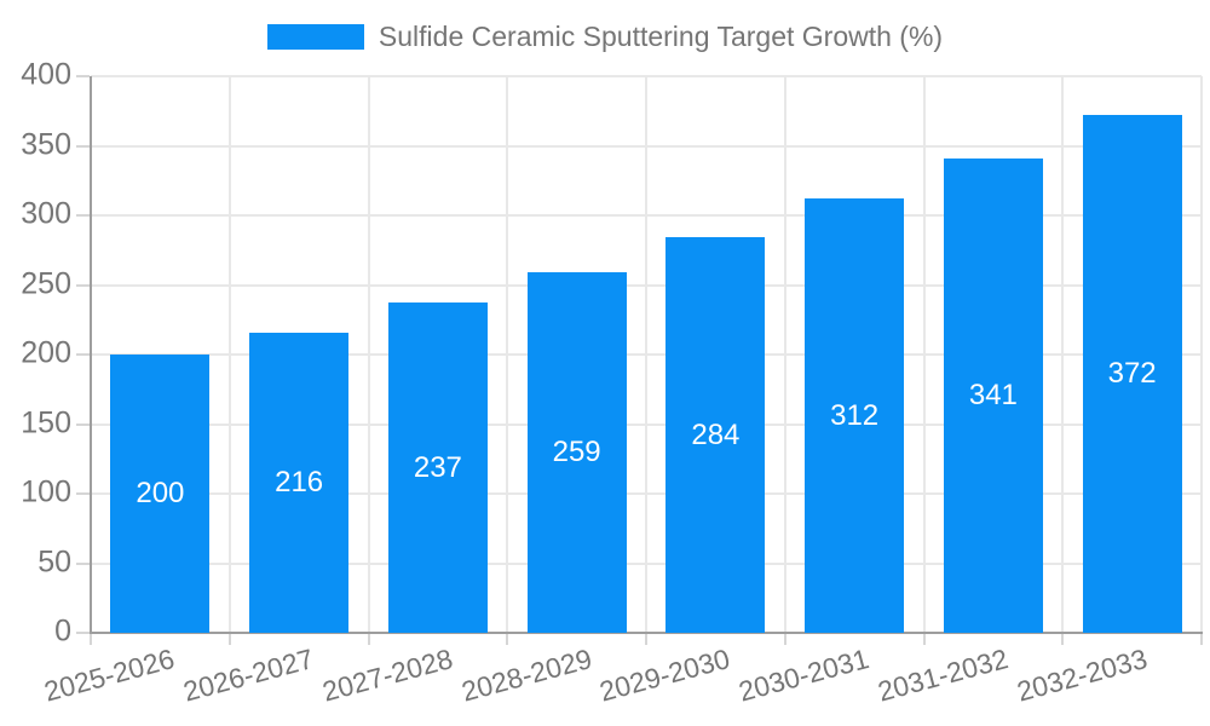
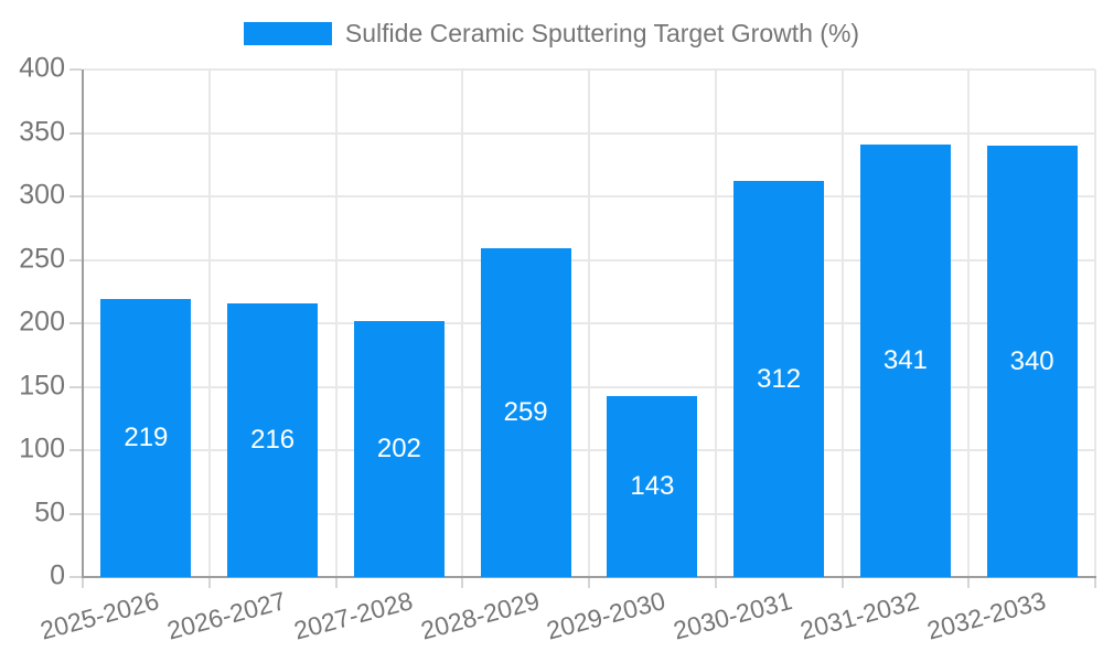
2025-2026: 200 -> 219
2027-2028: 237 -> 202
2029-2030: 284 -> 143
2032-2033: 372 -> 340
